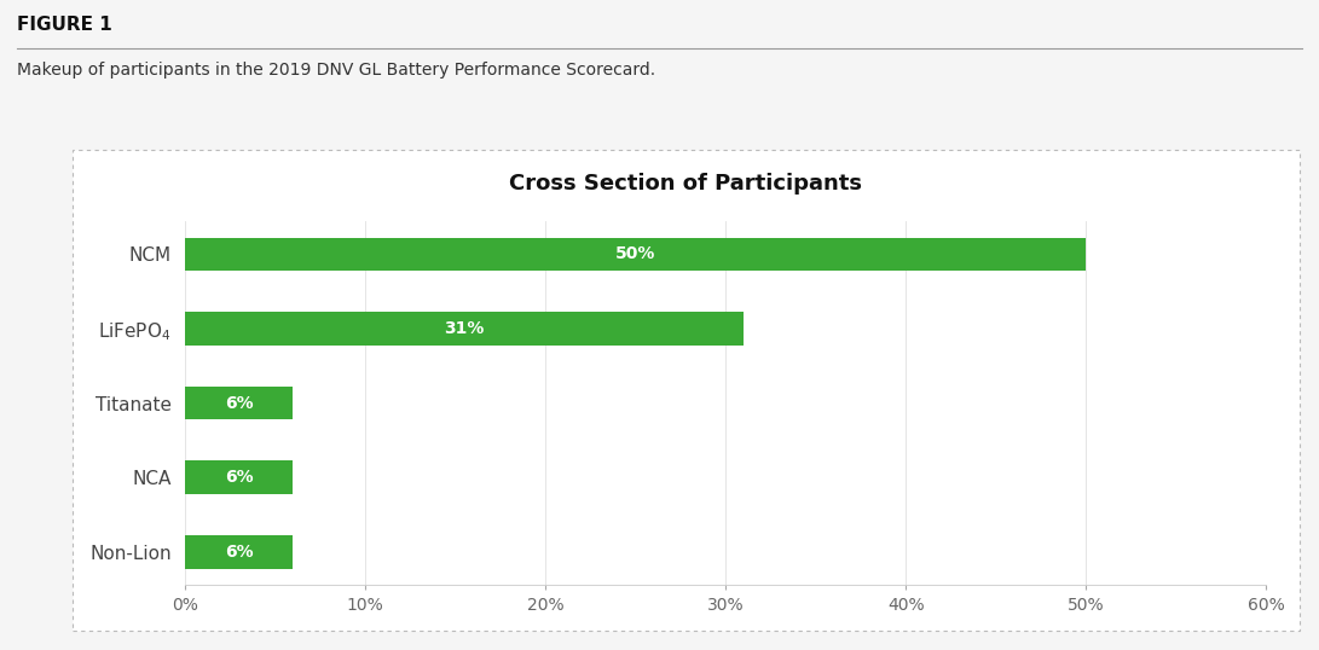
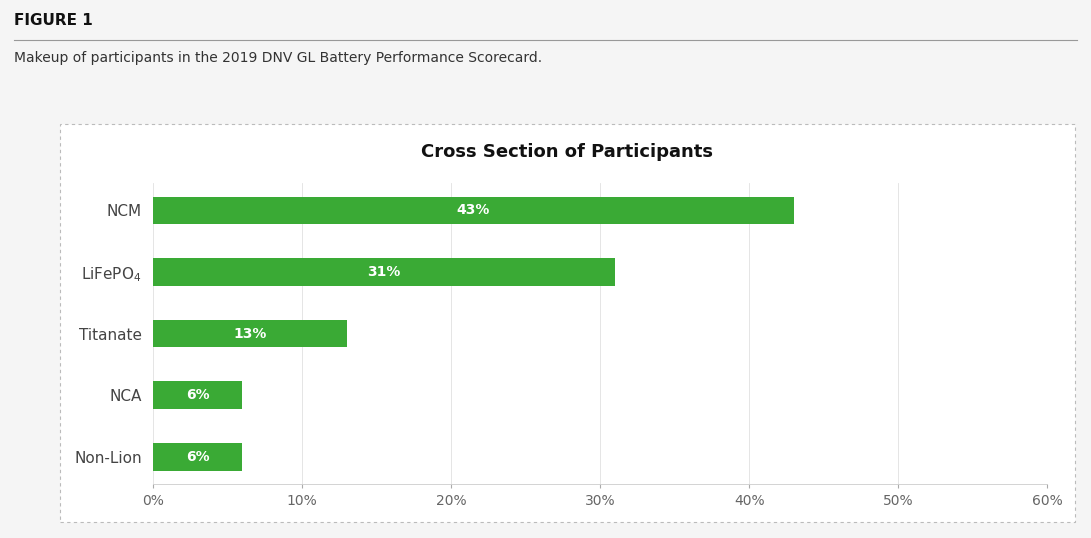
NCM: 50% -> 43%
Titanate: 6% -> 13%
